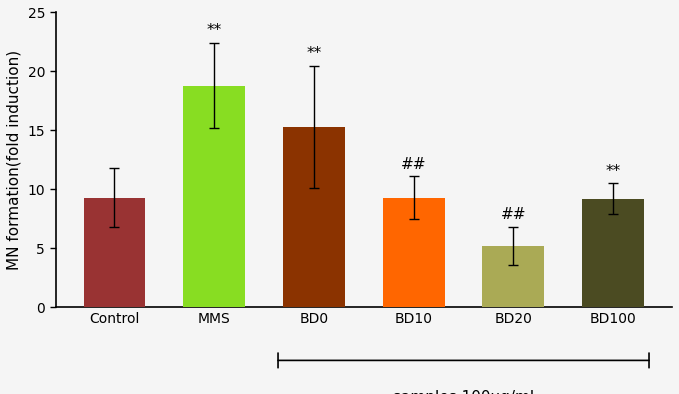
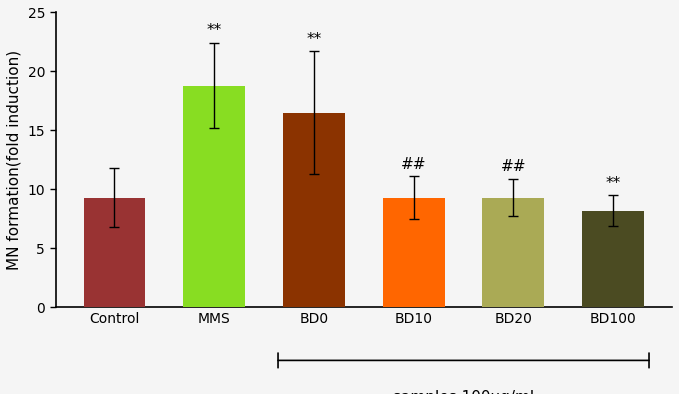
BD0: 15.3 -> 16.5
BD20: 5.2 -> 9.3
BD100: 9.2 -> 8.2
